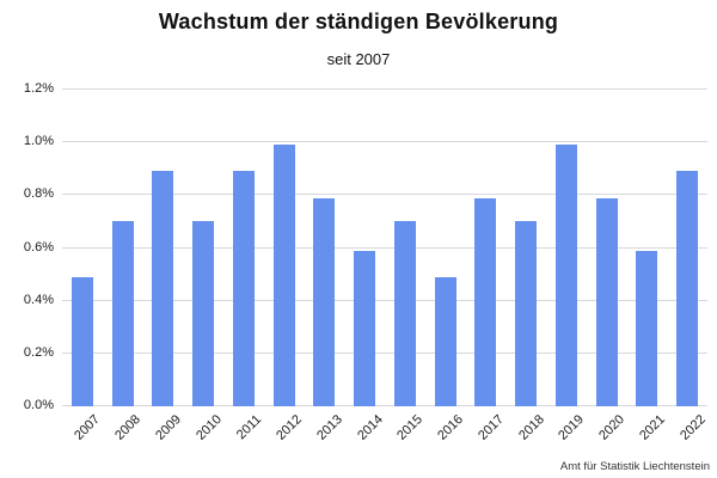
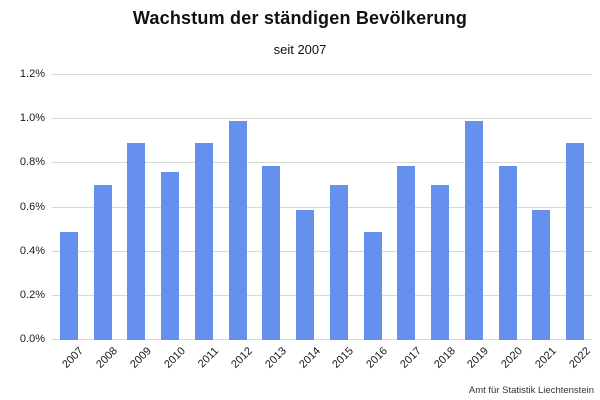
2010: 0.70% -> 0.76%
